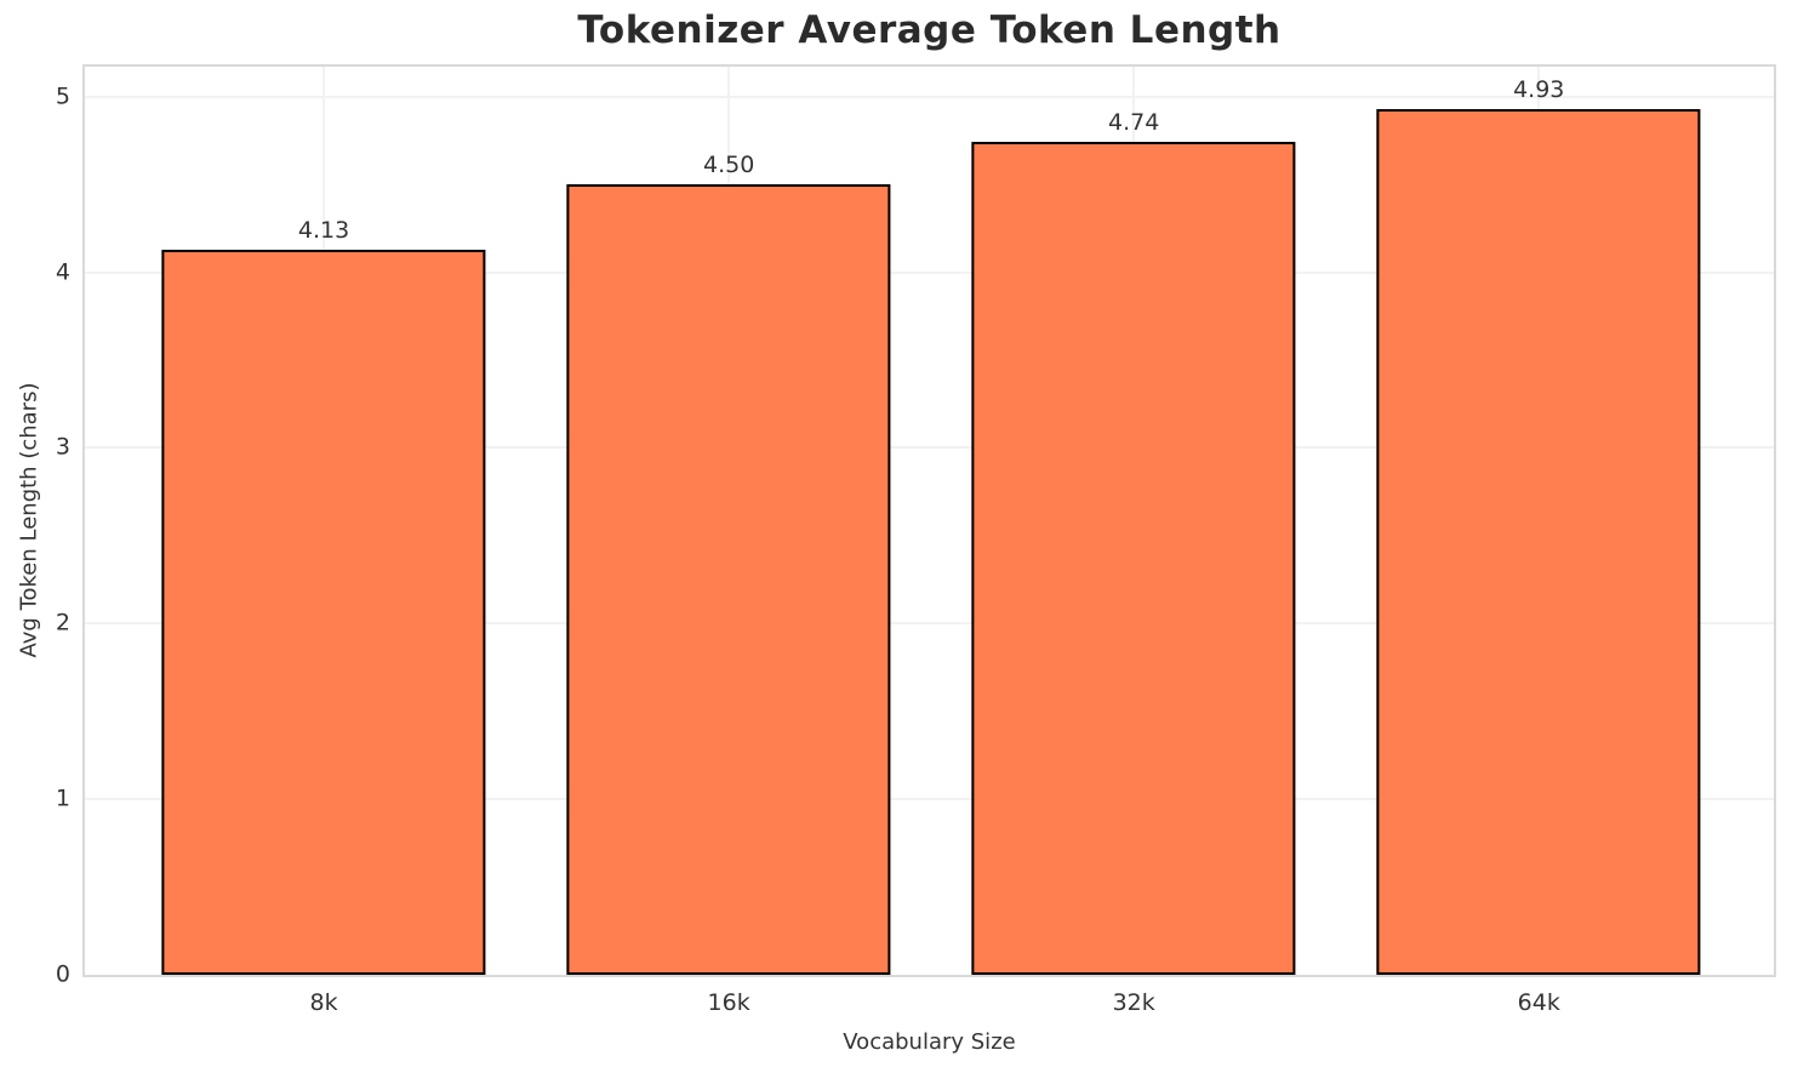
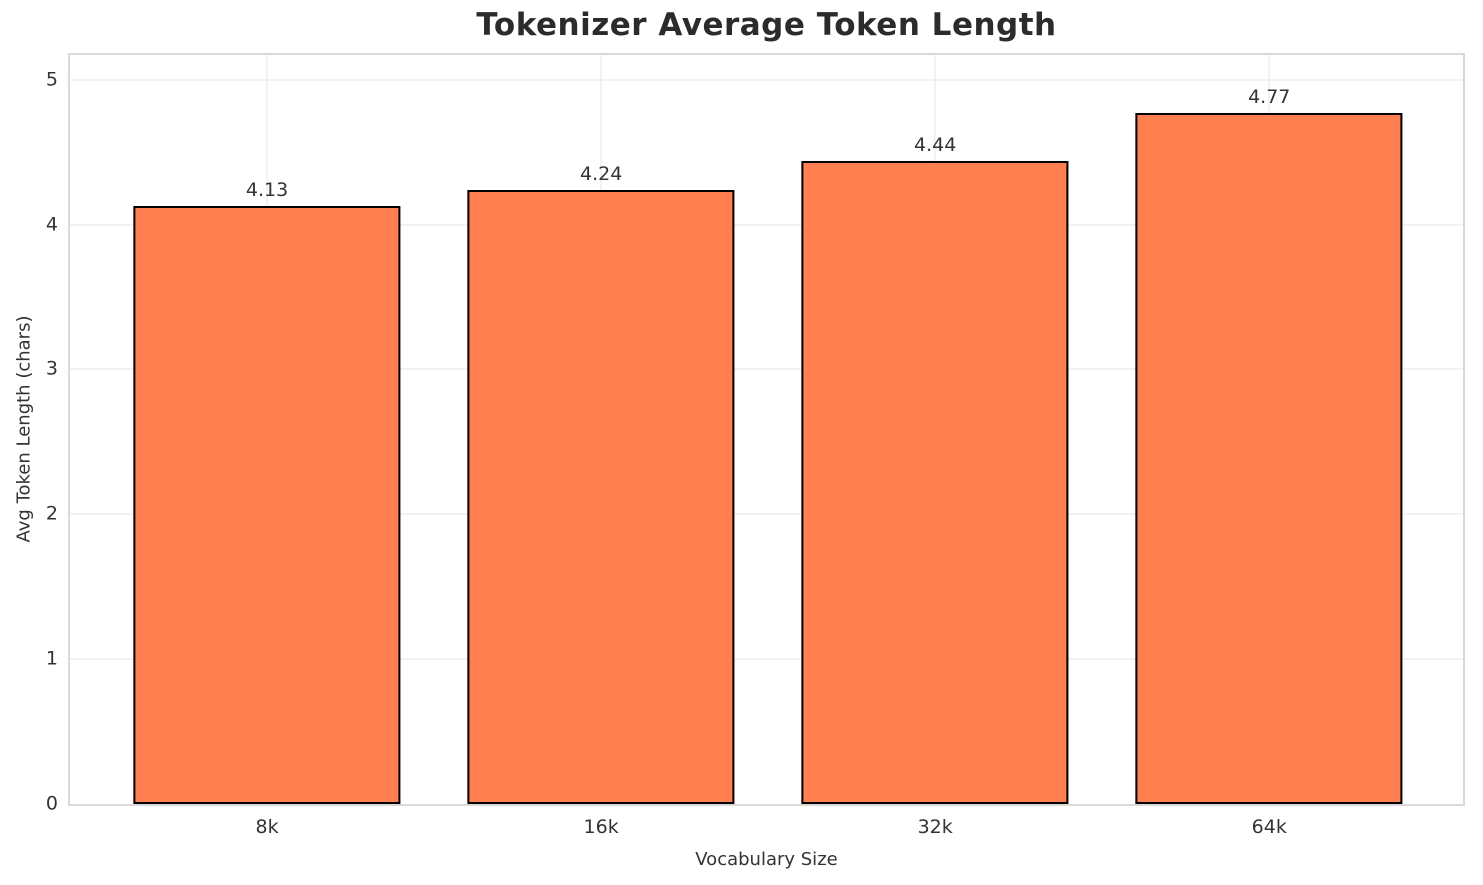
16k: 4.50 -> 4.24
32k: 4.74 -> 4.44
64k: 4.93 -> 4.77
